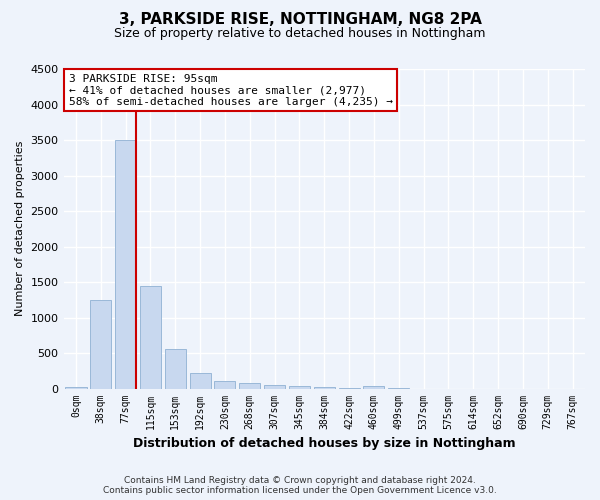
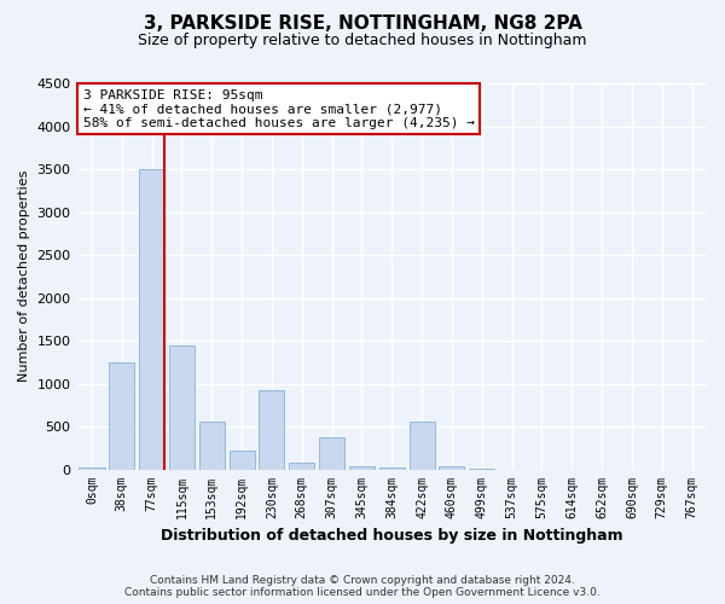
230sqm: 110 -> 920
307sqm: 50 -> 380
422sqm: 10 -> 560
